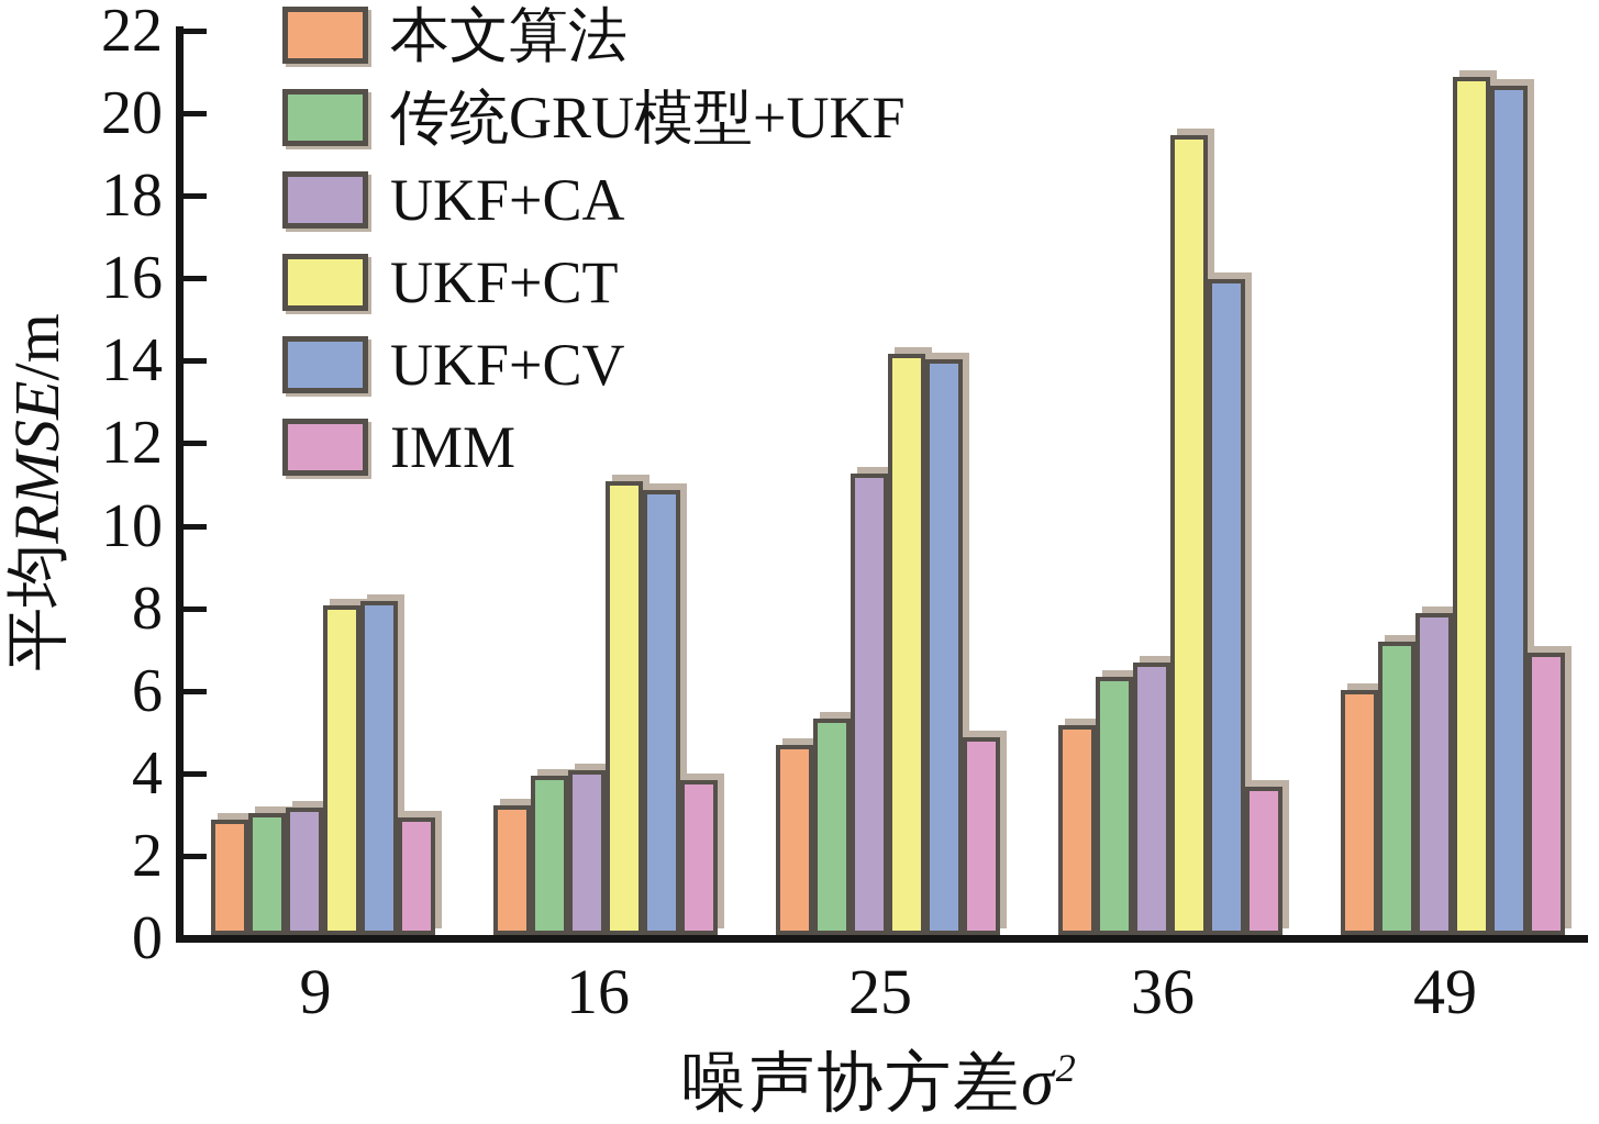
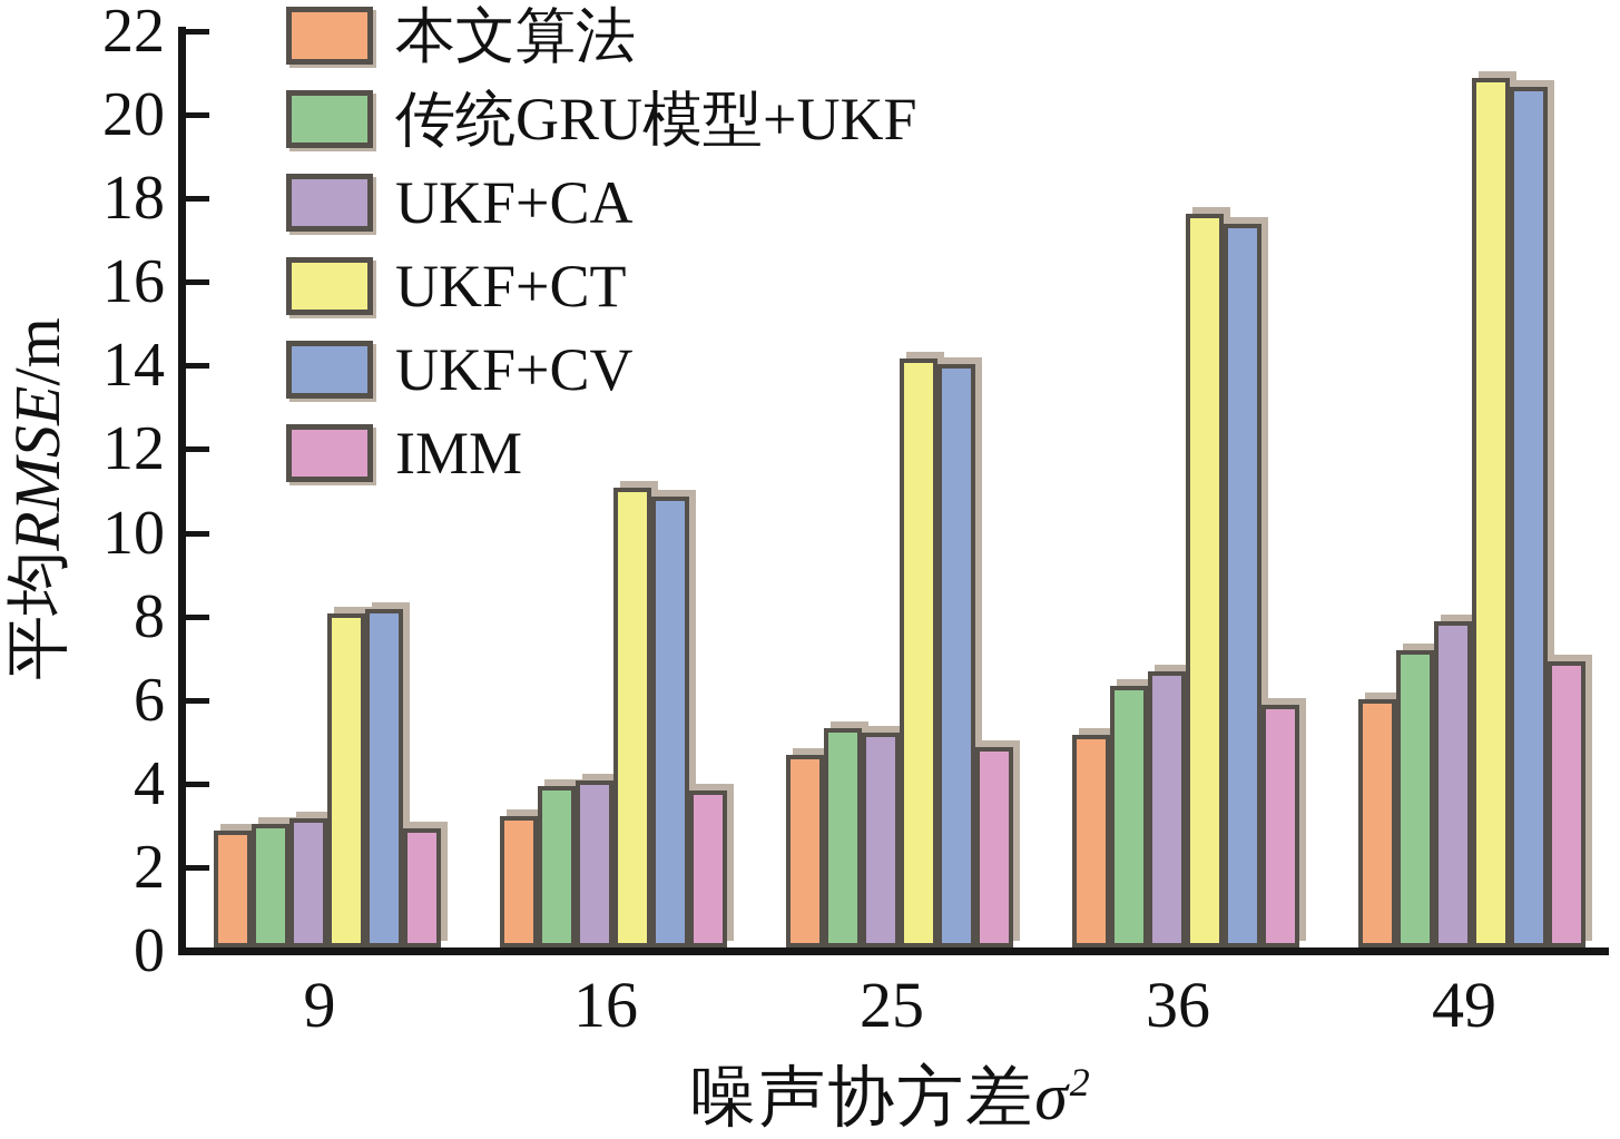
UKF+CA/25: 11.2 -> 5.2
UKF+CT/36: 19.4 -> 17.6
UKF+CV/36: 15.9 -> 17.3
IMM/36: 3.6 -> 5.8
